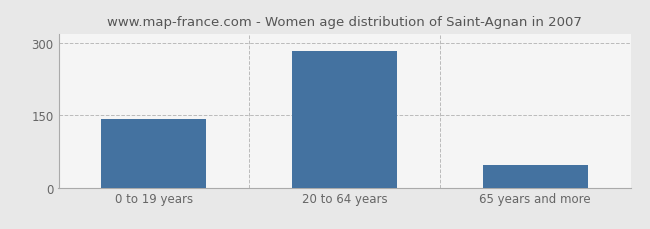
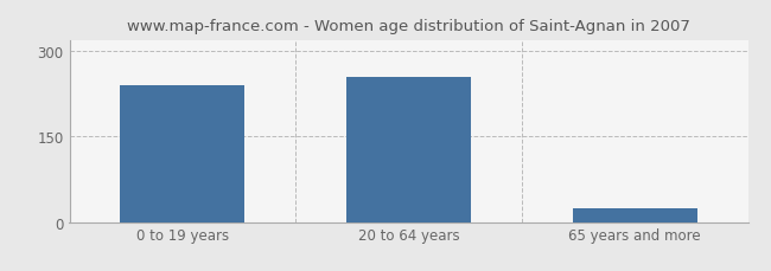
0 to 19 years: 143 -> 240
20 to 64 years: 283 -> 255
65 years and more: 47 -> 25
